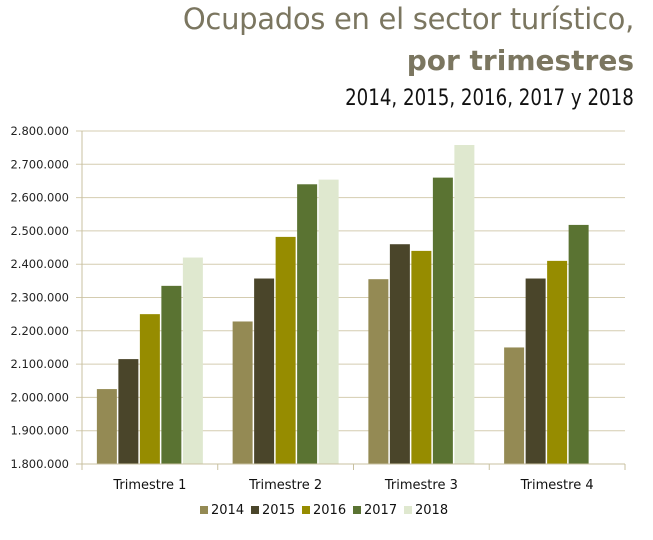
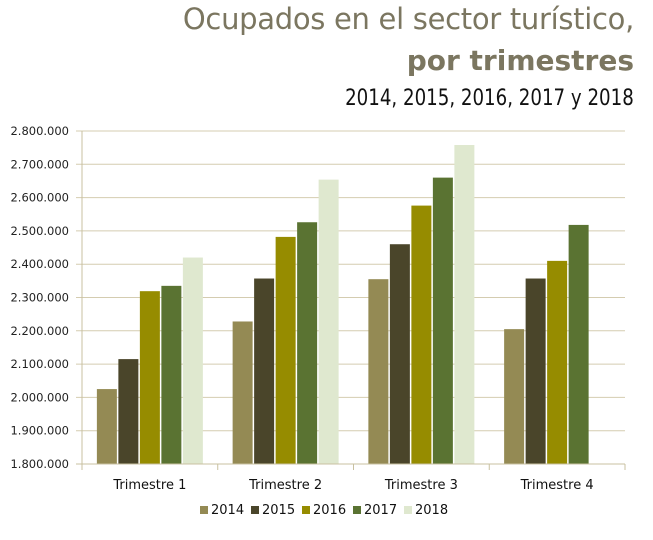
2016/Trimestre 1: 2250000 -> 2320000
2017/Trimestre 2: 2640000 -> 2530000
2016/Trimestre 3: 2440000 -> 2580000
2014/Trimestre 4: 2150000 -> 2200000
